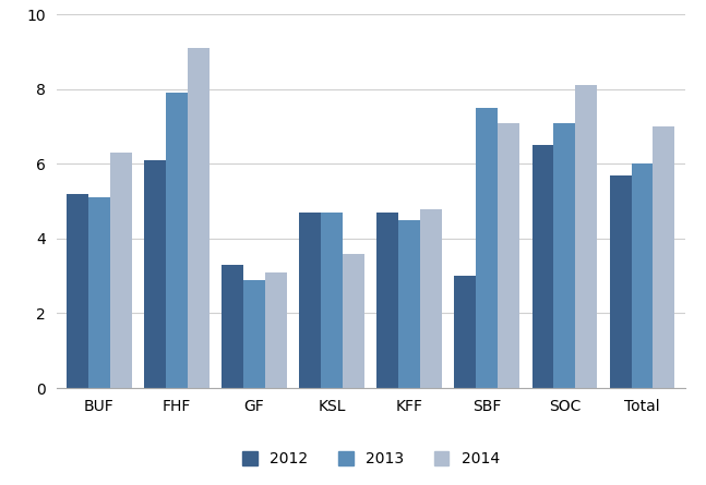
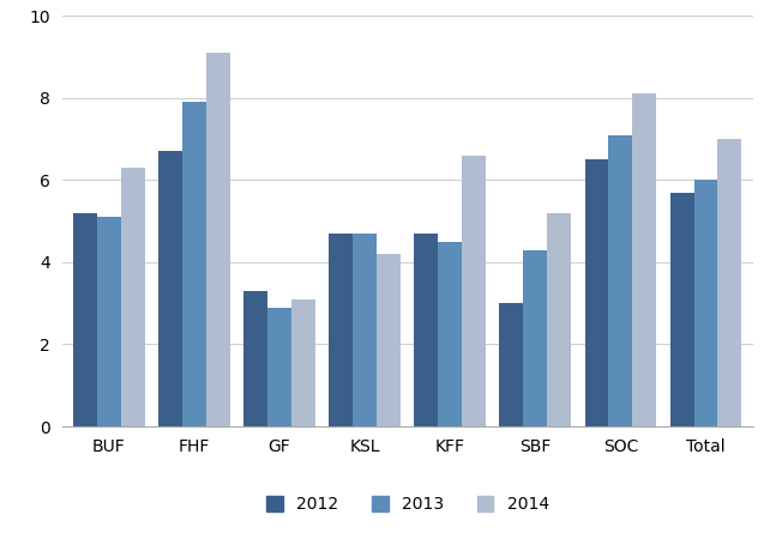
2012/FHF: 6.1 -> 6.7
2014/KSL: 3.6 -> 4.2
2014/KFF: 4.8 -> 6.6
2013/SBF: 7.5 -> 4.3
2014/SBF: 7.1 -> 5.2
